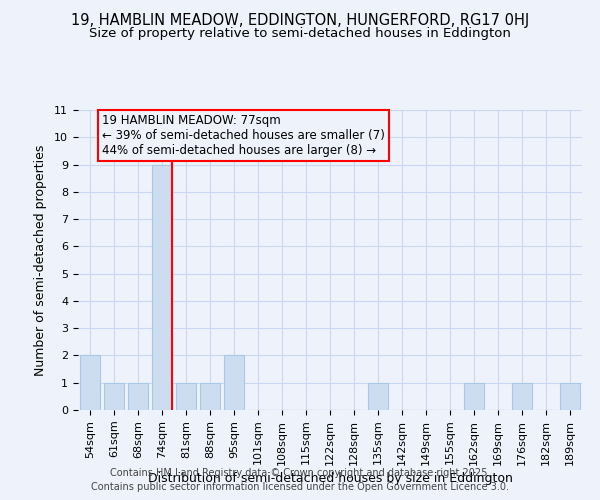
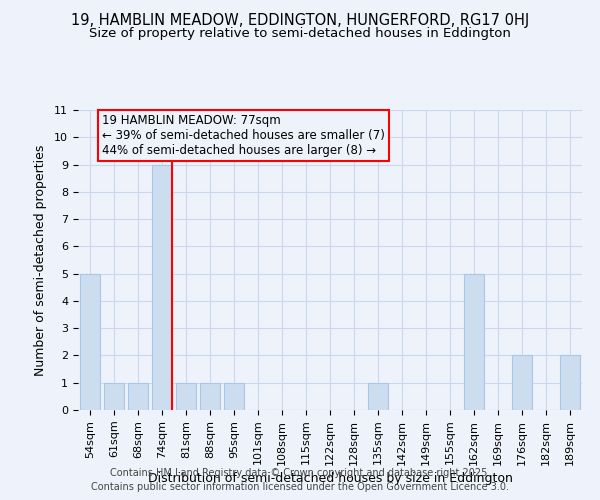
54sqm: 2 -> 5
95sqm: 2 -> 1
162sqm: 1 -> 5
176sqm: 1 -> 2
189sqm: 1 -> 2
